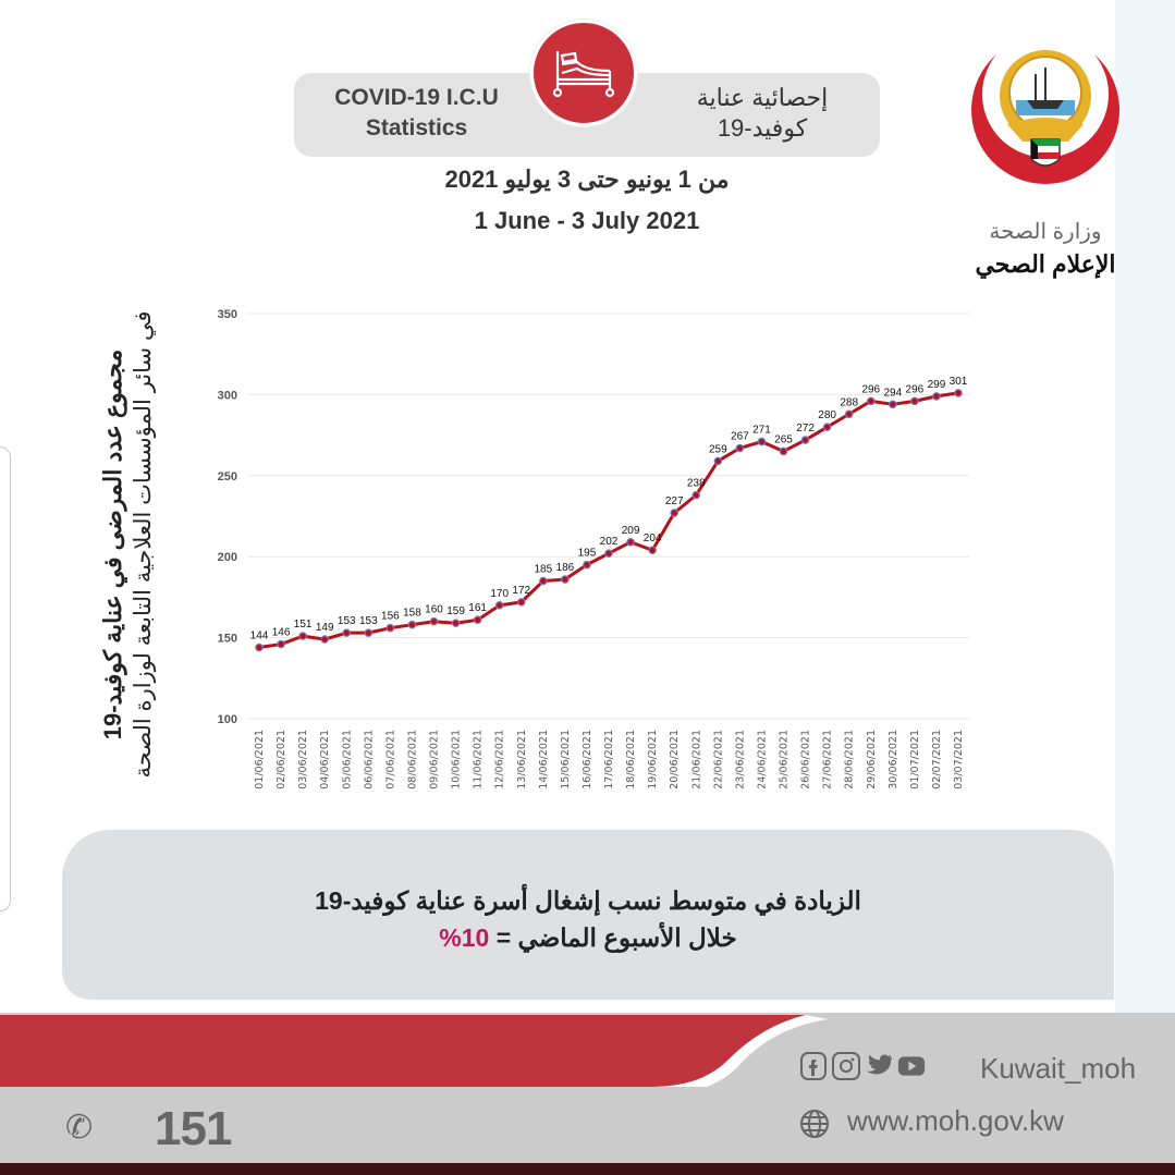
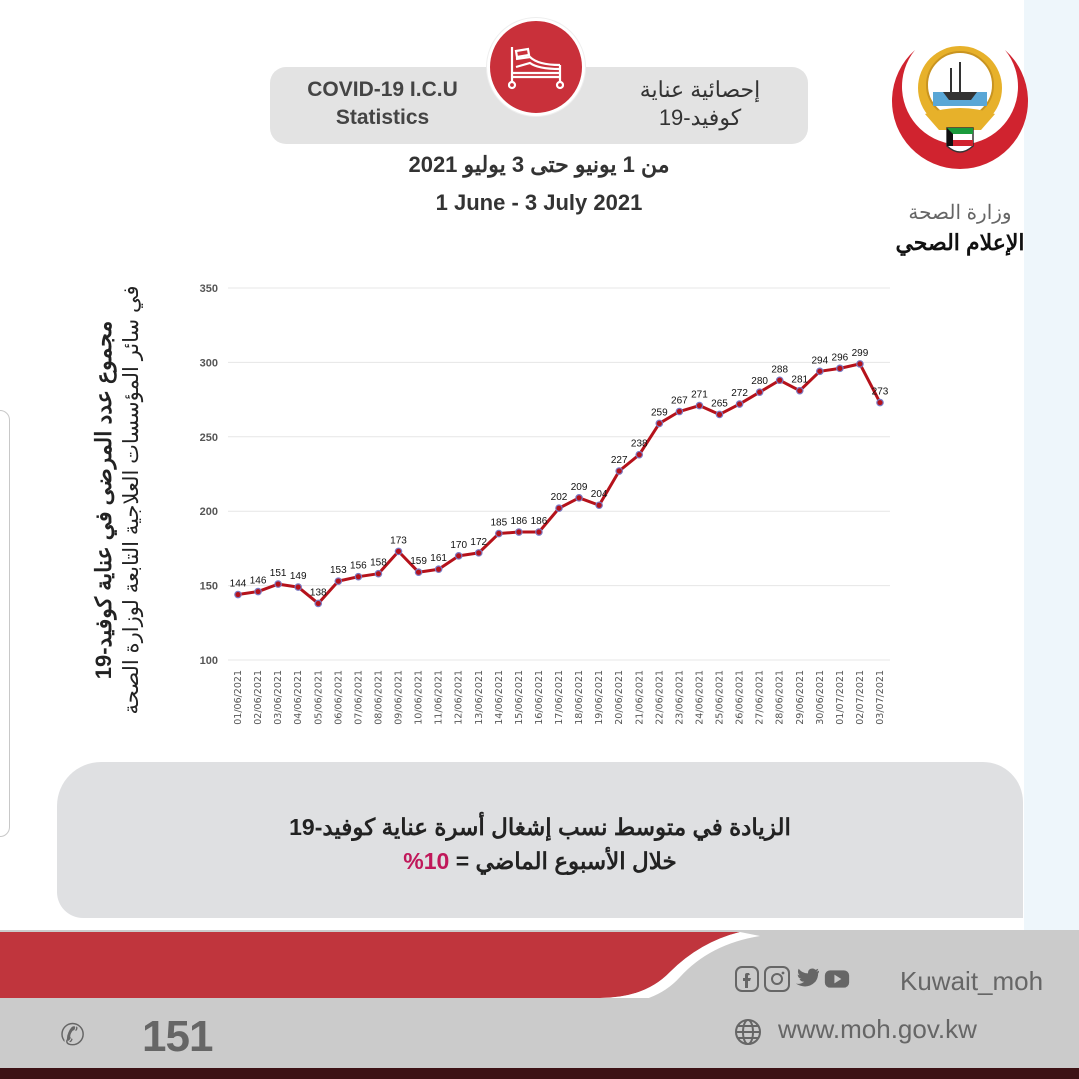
05/06/2021: 153 -> 138
09/06/2021: 160 -> 173
16/06/2021: 195 -> 186
29/06/2021: 296 -> 281
03/07/2021: 301 -> 273
